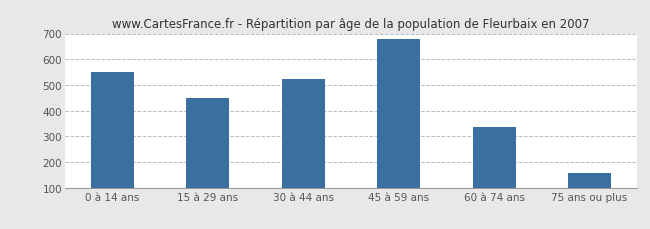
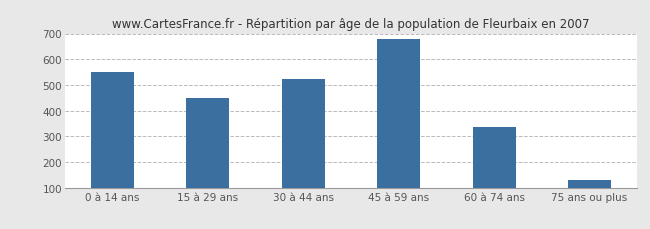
75 ans ou plus: 158 -> 130
